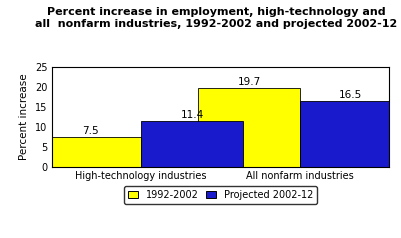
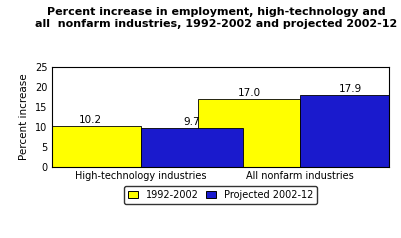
1992-2002/High-technology industries: 7.5 -> 10.2
Projected 2002-12/High-technology industries: 11.4 -> 9.7
1992-2002/All nonfarm industries: 19.7 -> 17.0
Projected 2002-12/All nonfarm industries: 16.5 -> 17.9
